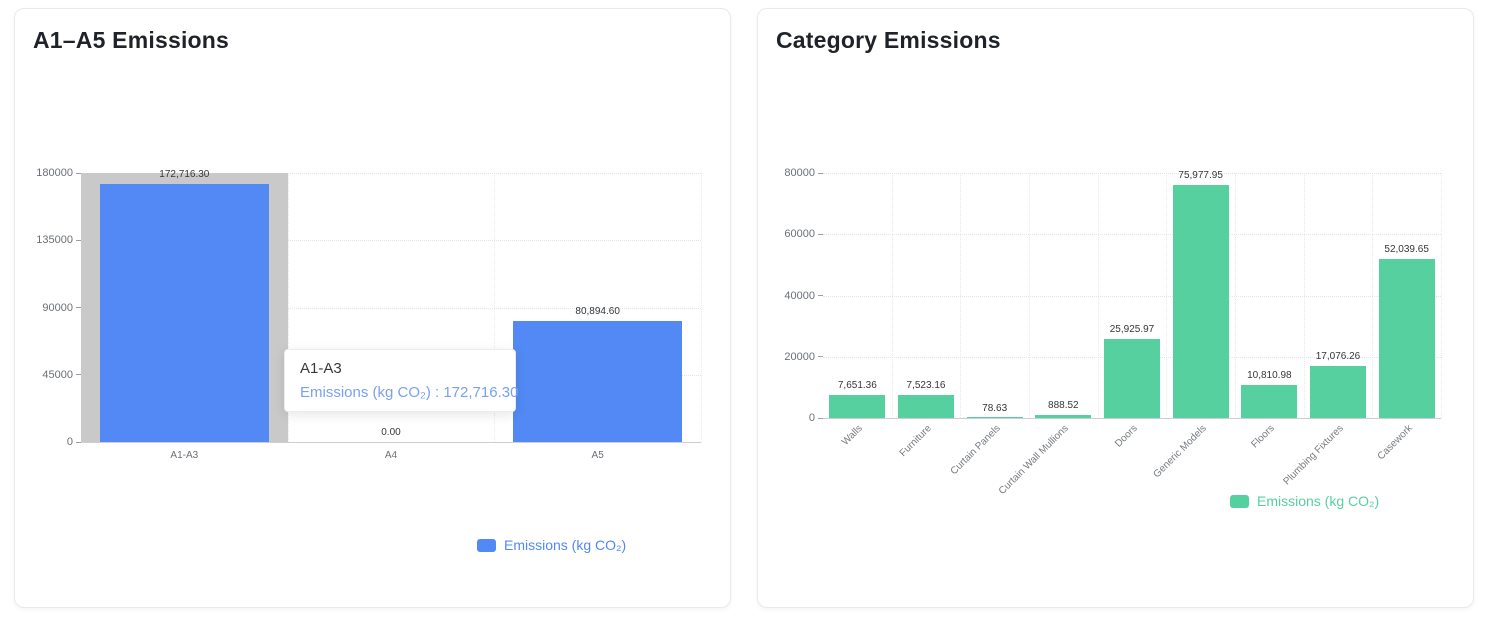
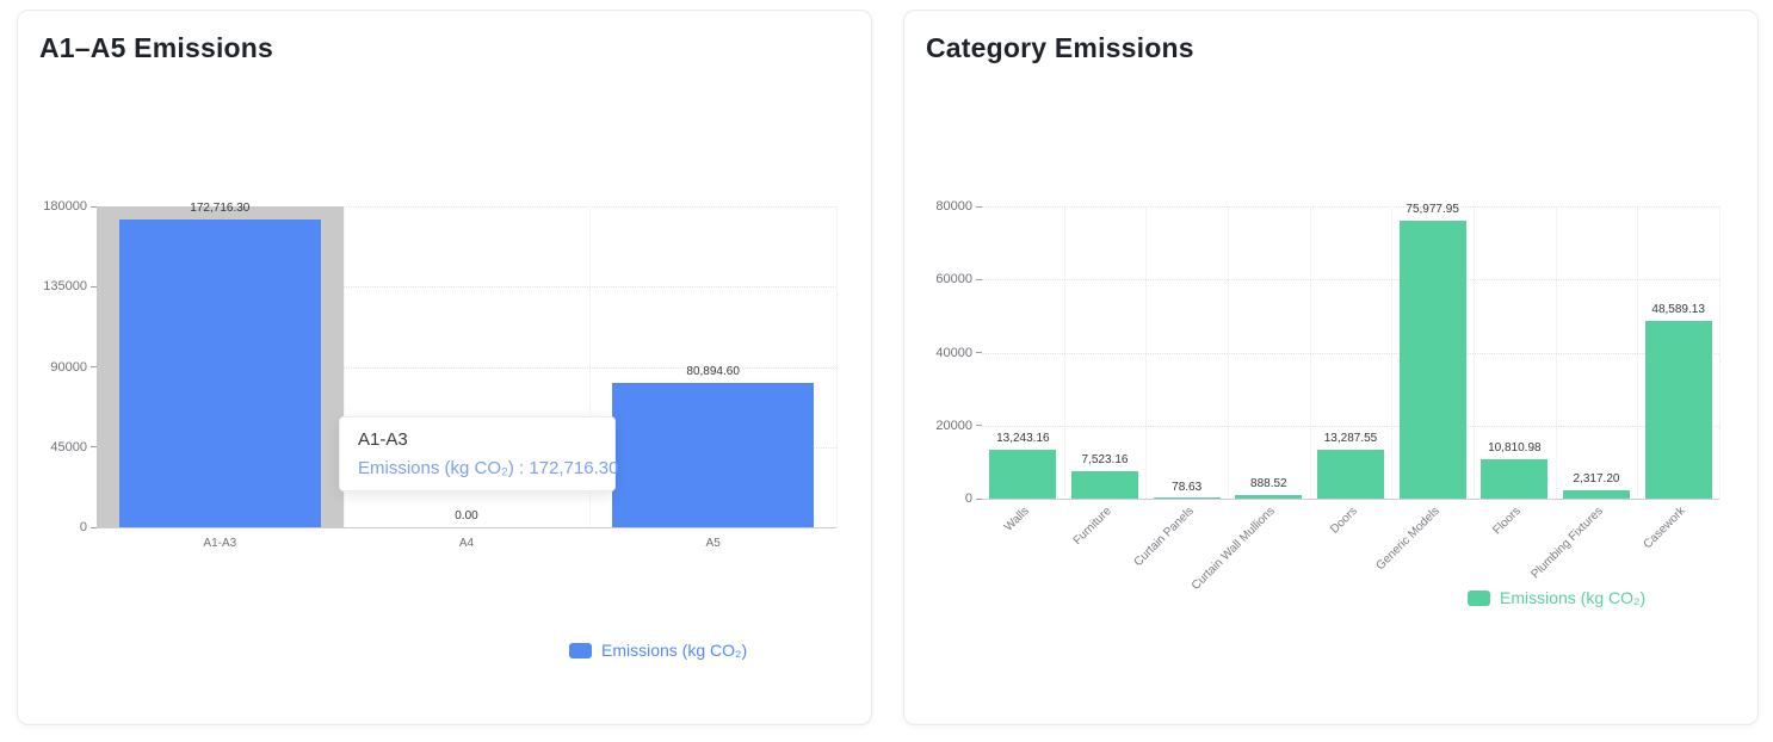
Category Emissions/Walls: 7,651.36 -> 13,243.16
Category Emissions/Doors: 25,925.97 -> 13,287.55
Category Emissions/Plumbing Fixtures: 17,076.26 -> 2,317.20
Category Emissions/Casework: 52,039.65 -> 48,589.13
